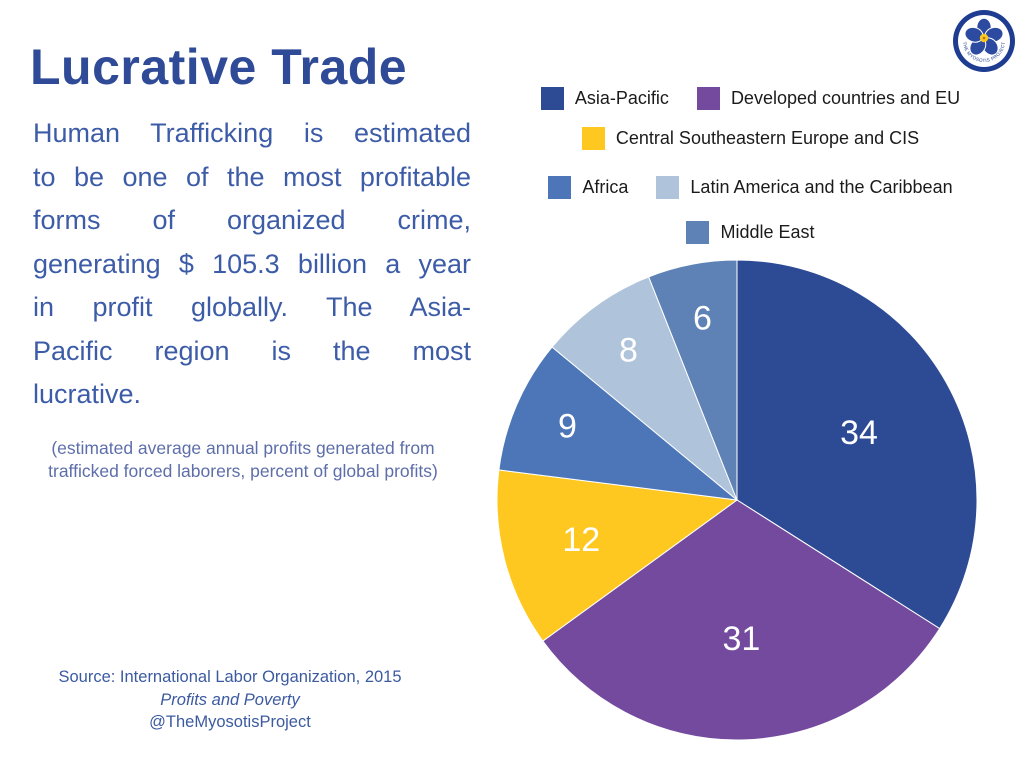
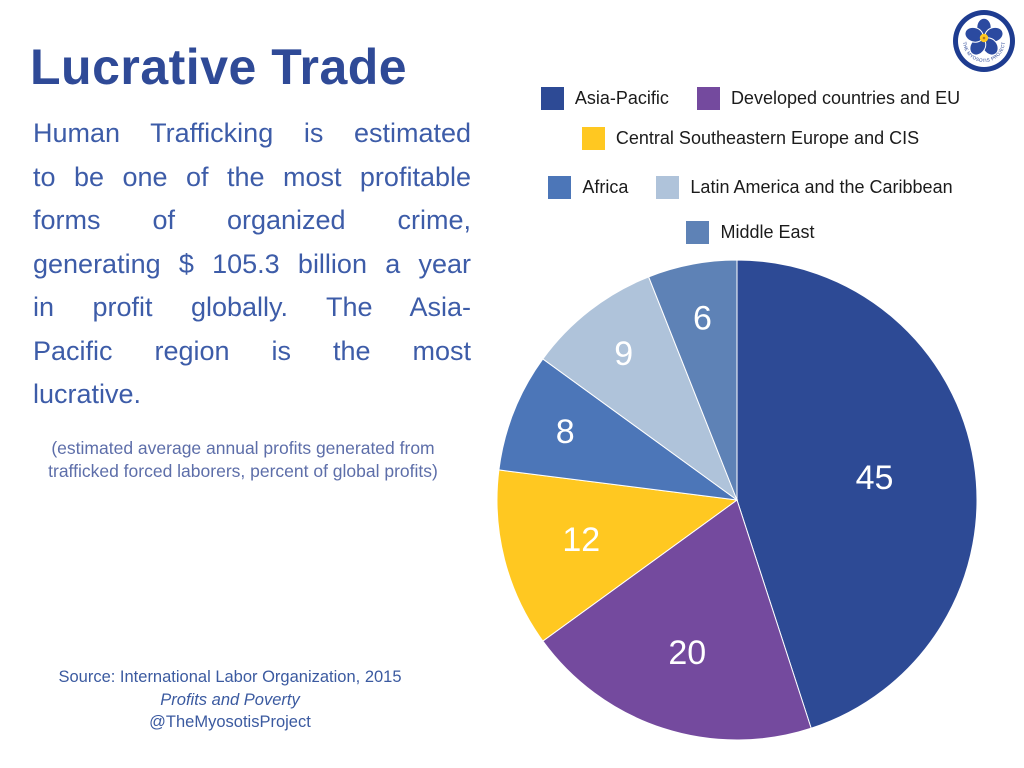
Asia-Pacific: 34 -> 45
Developed countries and EU: 31 -> 20
Africa: 9 -> 8
Latin America and the Caribbean: 8 -> 9
